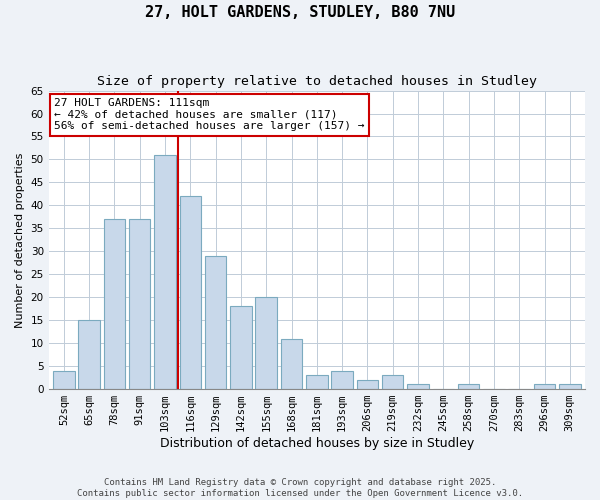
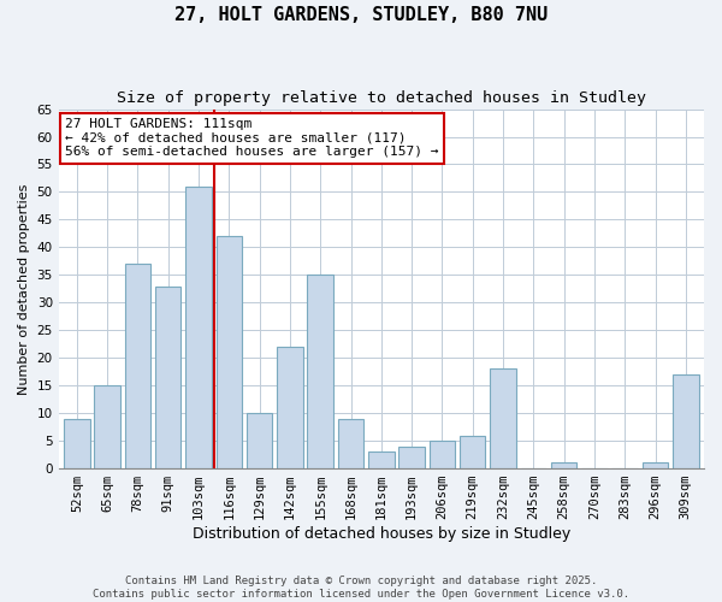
52sqm: 4 -> 9
91sqm: 37 -> 33
129sqm: 29 -> 10
142sqm: 18 -> 22
155sqm: 20 -> 35
168sqm: 11 -> 9
206sqm: 2 -> 5
219sqm: 3 -> 6
232sqm: 1 -> 18
309sqm: 1 -> 17
